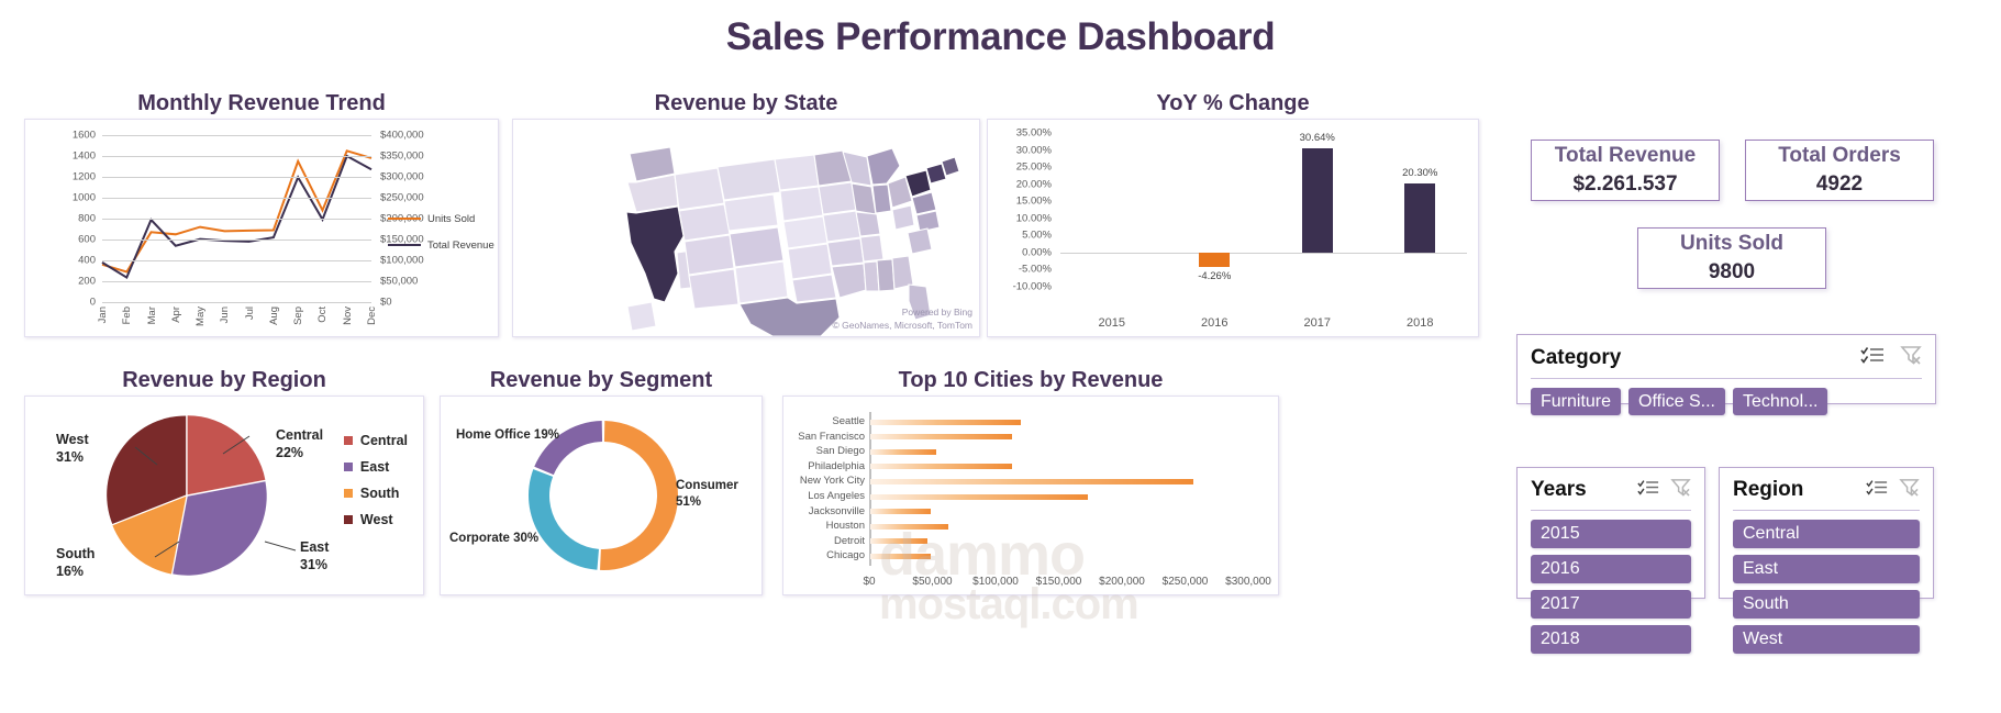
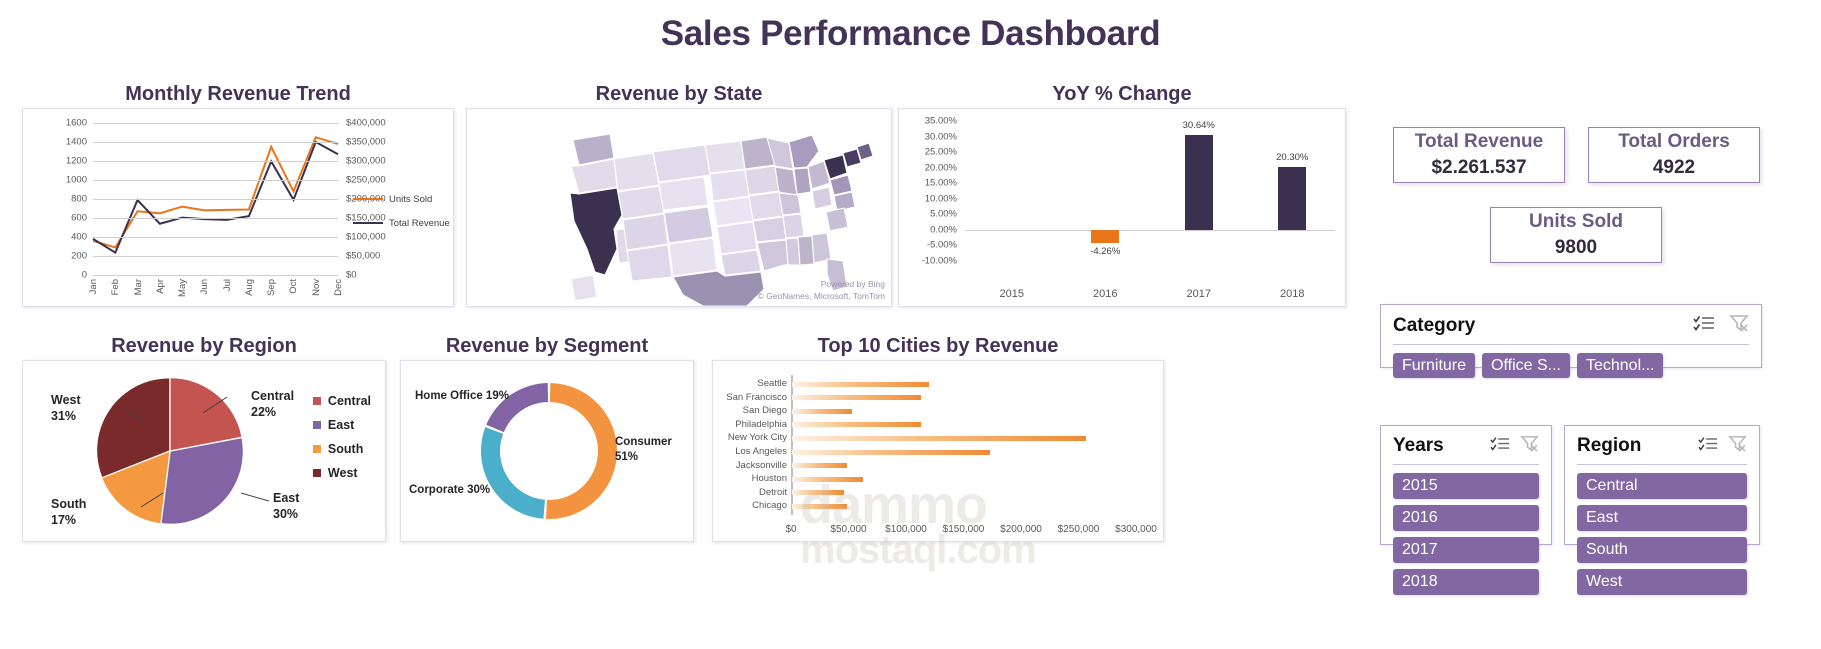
Revenue by Region/East: 31% -> 30%
Revenue by Region/South: 16% -> 17%
